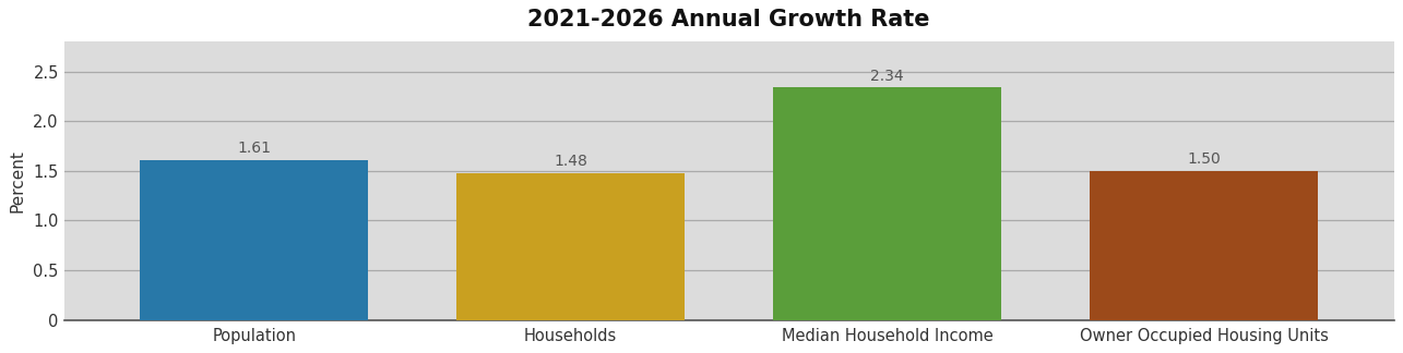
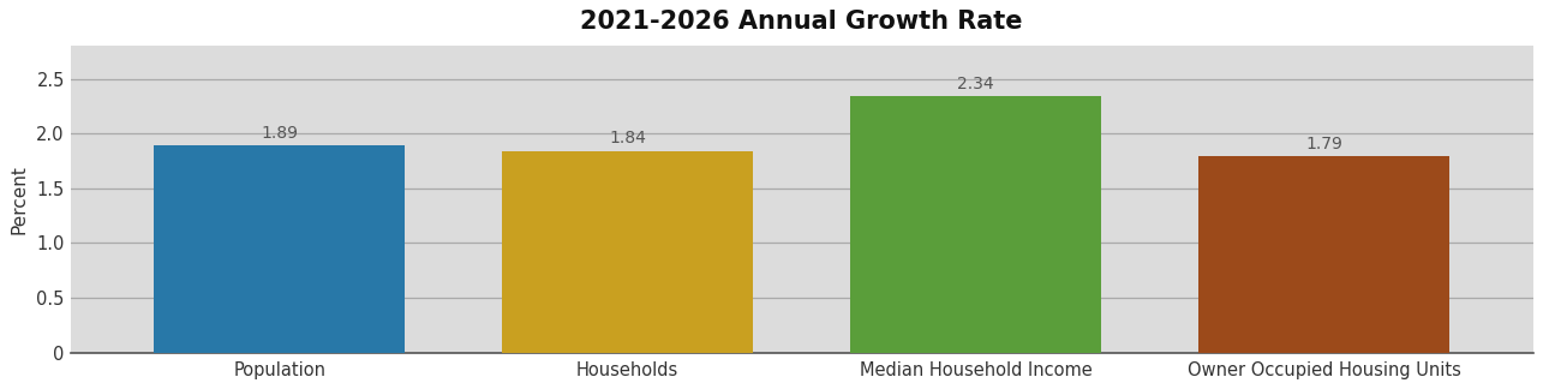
Population: 1.61 -> 1.89
Households: 1.48 -> 1.84
Owner Occupied Housing Units: 1.50 -> 1.79
